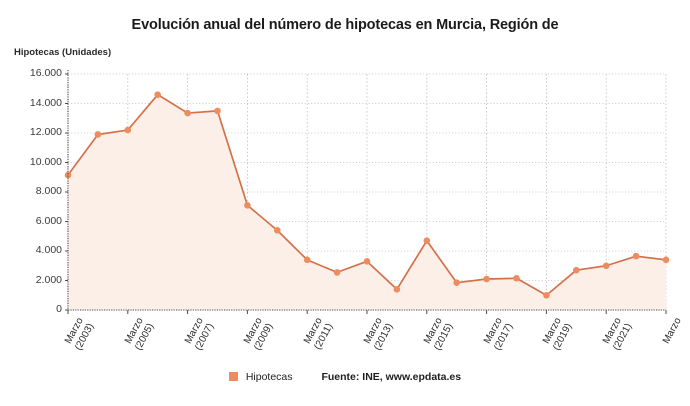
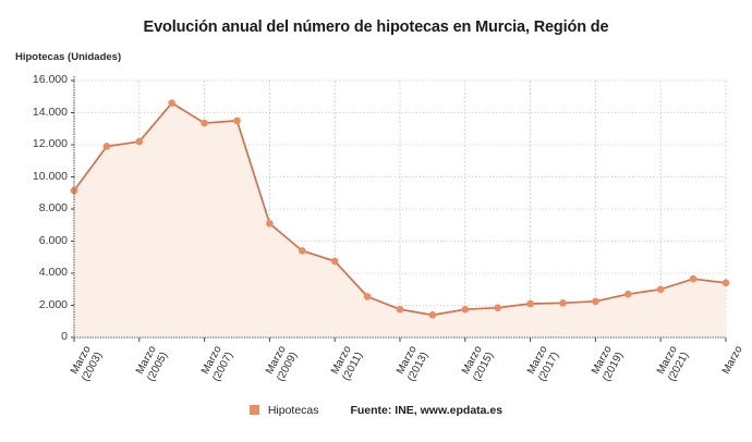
Marzo (2011): 3400 -> 4800
Marzo (2013): 3300 -> 1800
Marzo (2015): 4700 -> 1800
Marzo (2019): 1000 -> 2200
